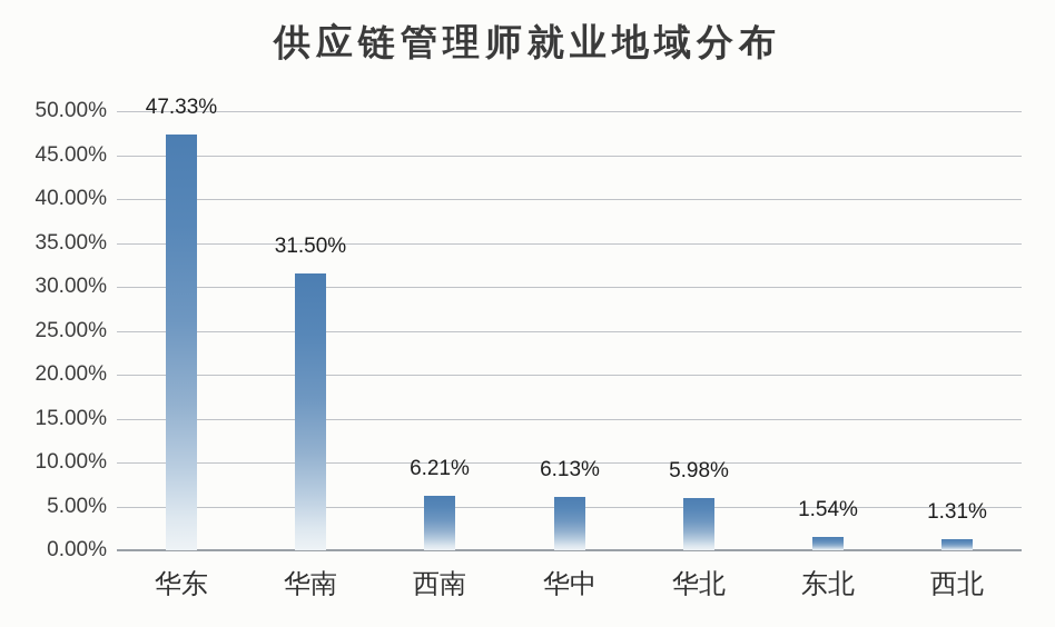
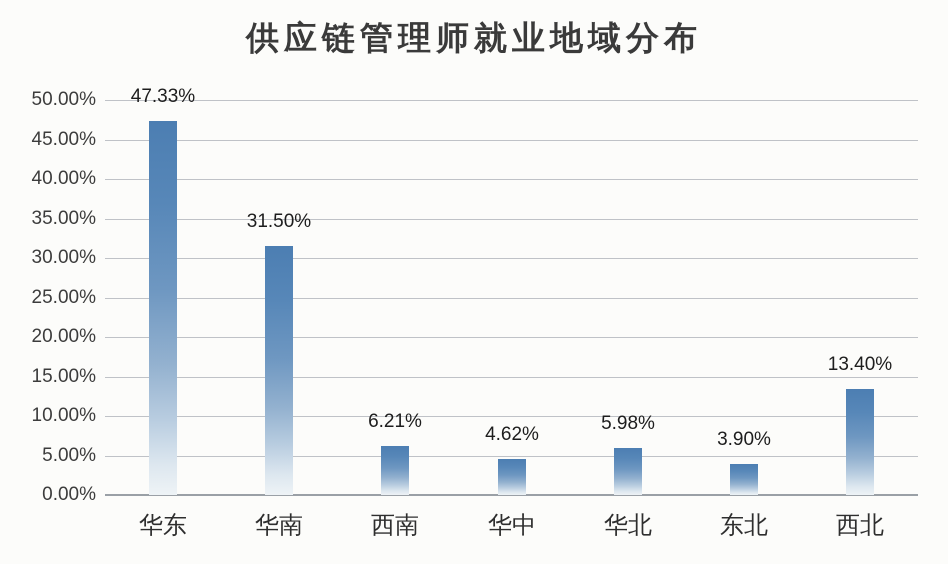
华中: 6.13% -> 4.62%
东北: 1.54% -> 3.90%
西北: 1.31% -> 13.40%
